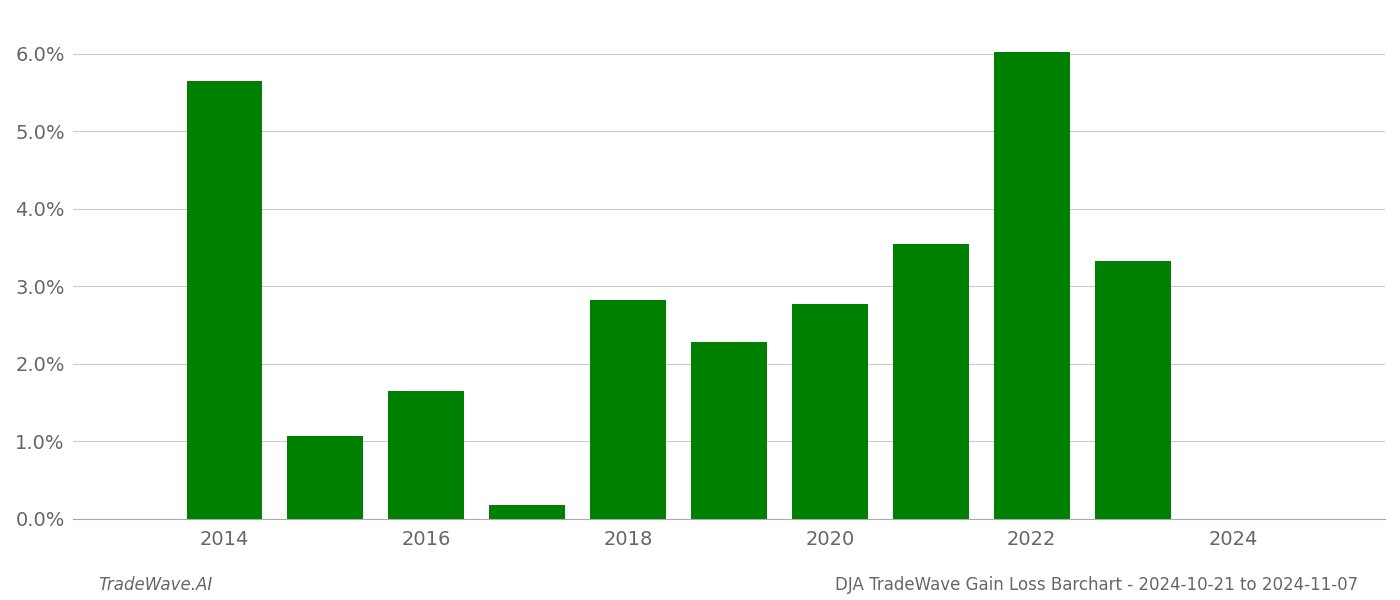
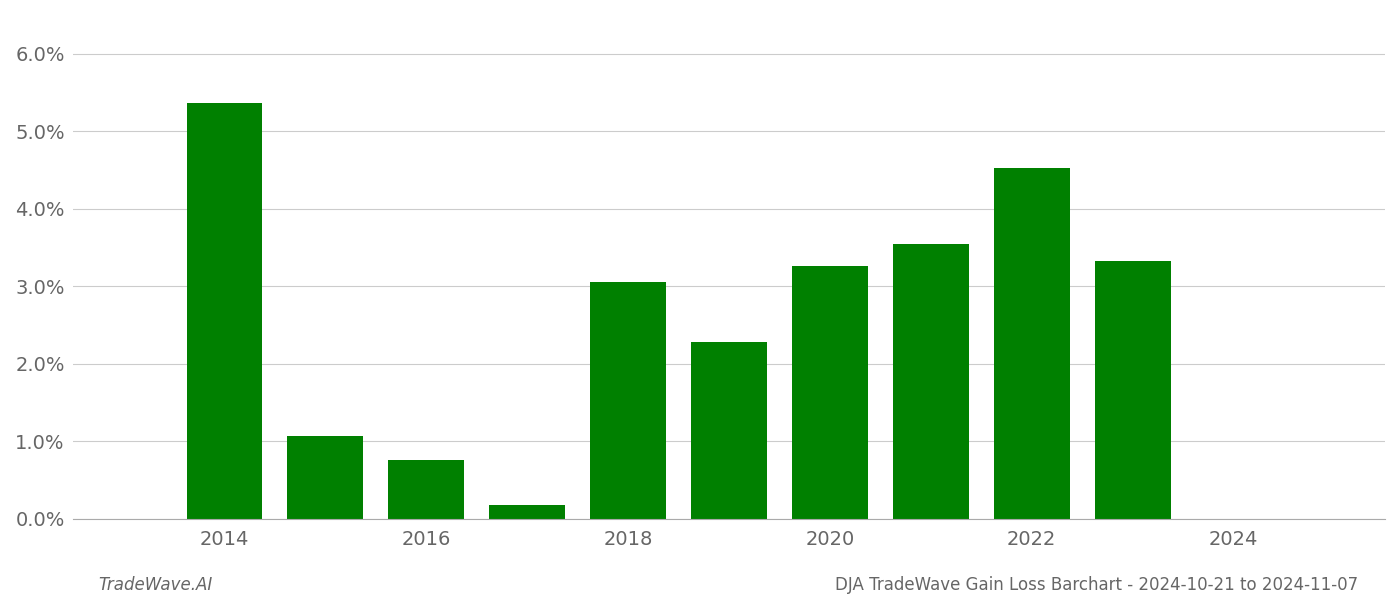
2014: 5.65% -> 5.36%
2016: 1.65% -> 0.76%
2018: 2.83% -> 3.06%
2020: 2.77% -> 3.26%
2022: 6.02% -> 4.52%
